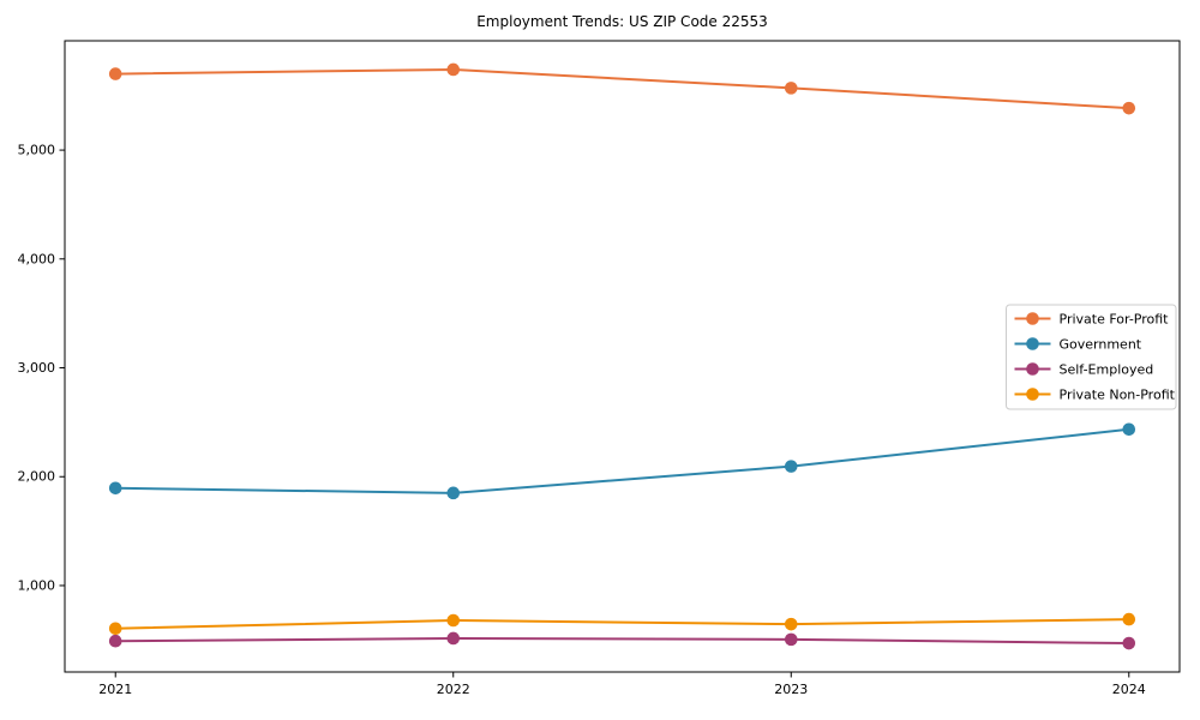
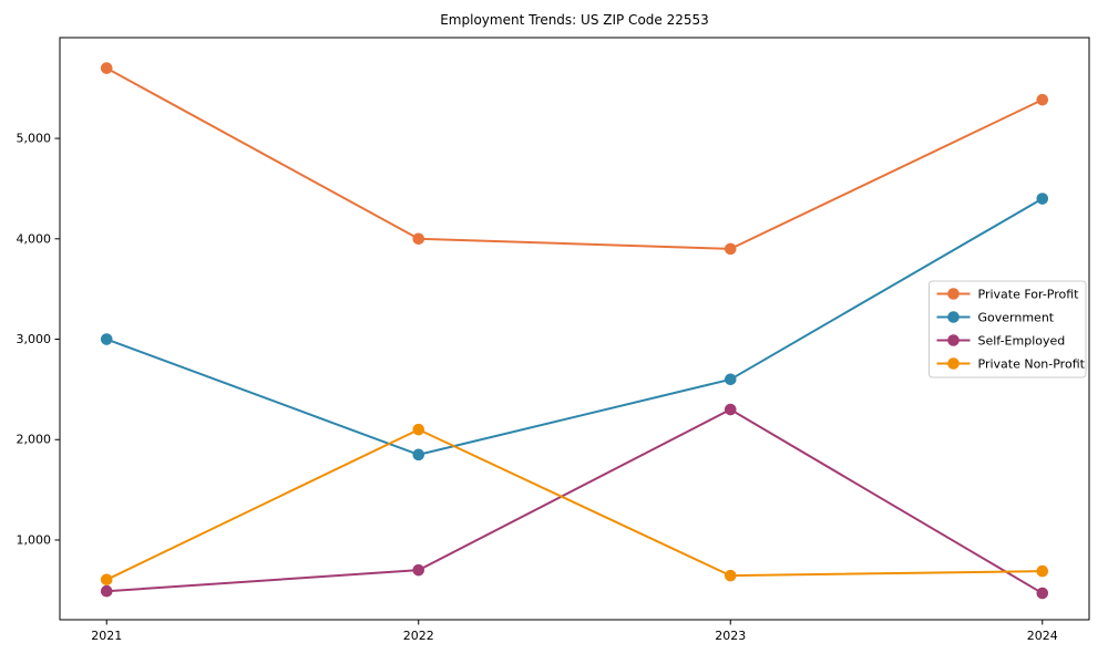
Government/2021: 1900 -> 3000
Private For-Profit/2022: 5700 -> 4000
Self-Employed/2022: 500 -> 700
Private Non-Profit/2022: 700 -> 2100
Private For-Profit/2023: 5600 -> 3900
Government/2023: 2100 -> 2600
Self-Employed/2023: 500 -> 2300
Government/2024: 2400 -> 4400
